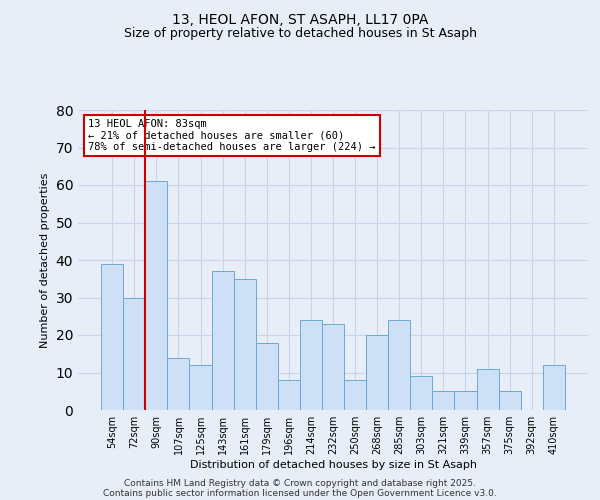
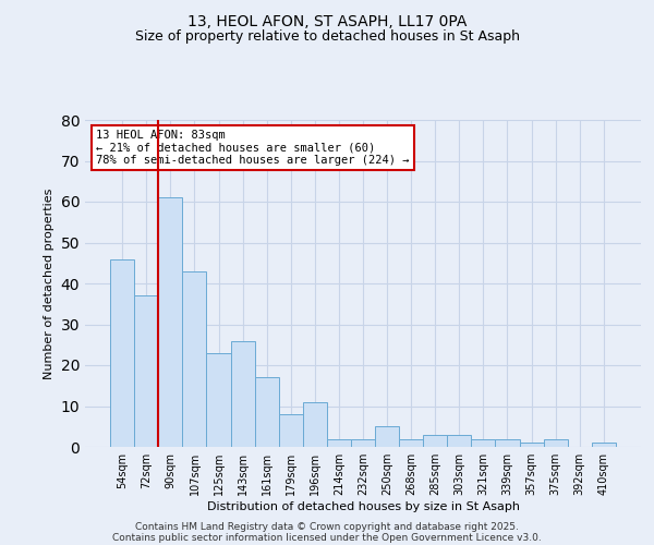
54sqm: 39 -> 46
72sqm: 30 -> 37
107sqm: 14 -> 43
125sqm: 12 -> 23
143sqm: 37 -> 26
161sqm: 35 -> 17
179sqm: 18 -> 8
196sqm: 8 -> 11
214sqm: 24 -> 2
232sqm: 23 -> 2
250sqm: 8 -> 5
268sqm: 20 -> 2
285sqm: 24 -> 3
303sqm: 9 -> 3
321sqm: 5 -> 2
339sqm: 5 -> 2
357sqm: 11 -> 1
375sqm: 5 -> 2
410sqm: 12 -> 1
